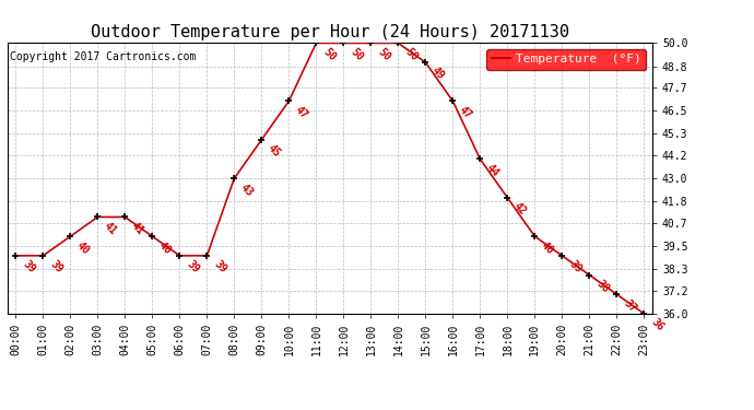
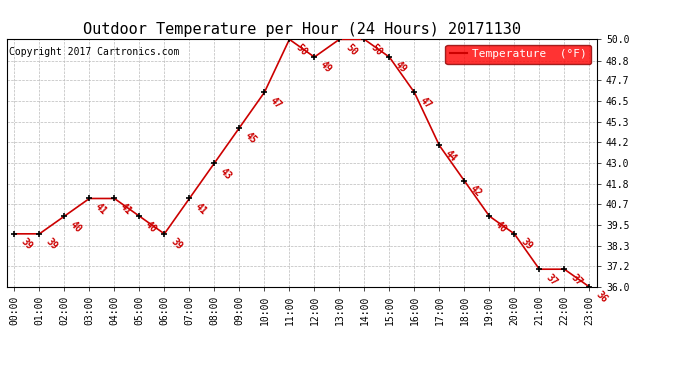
07:00: 39 -> 41
12:00: 50 -> 49
21:00: 38 -> 37
